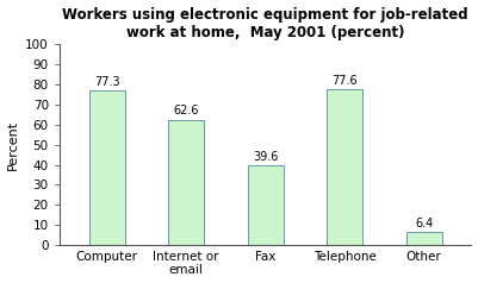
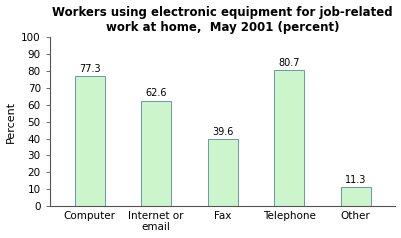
Telephone: 77.6 -> 80.7
Other: 6.4 -> 11.3
